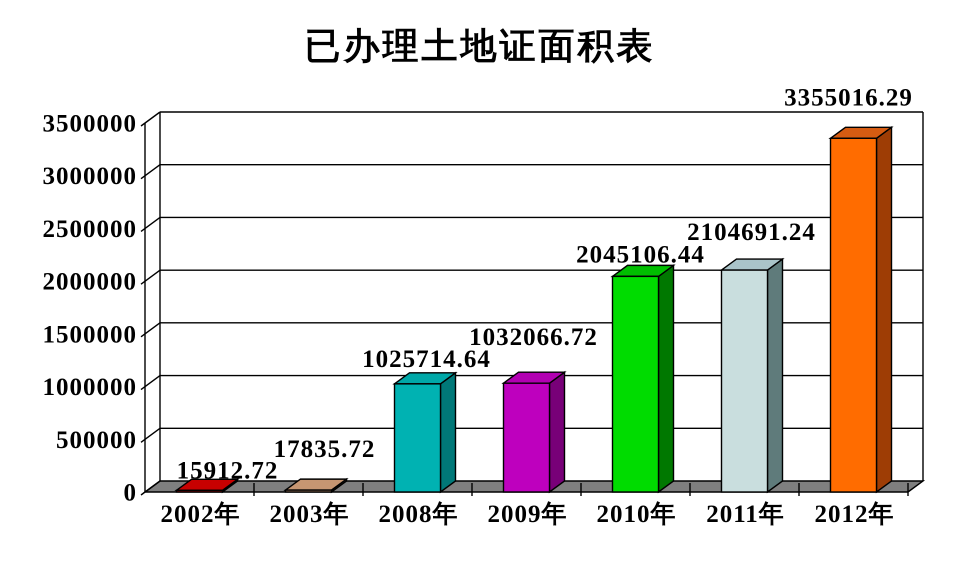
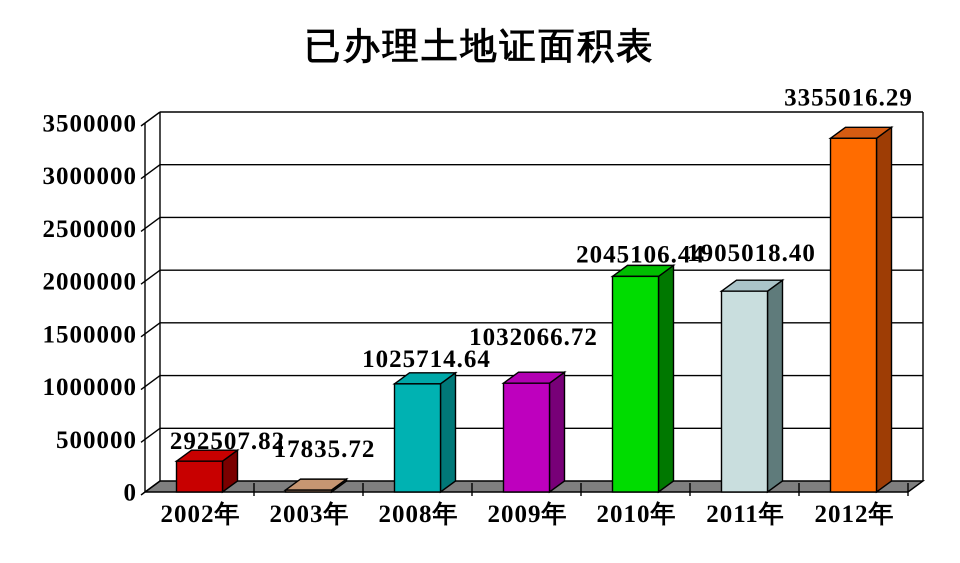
2002年: 15912.72 -> 292507.82
2011年: 2104691.24 -> 1905018.40
